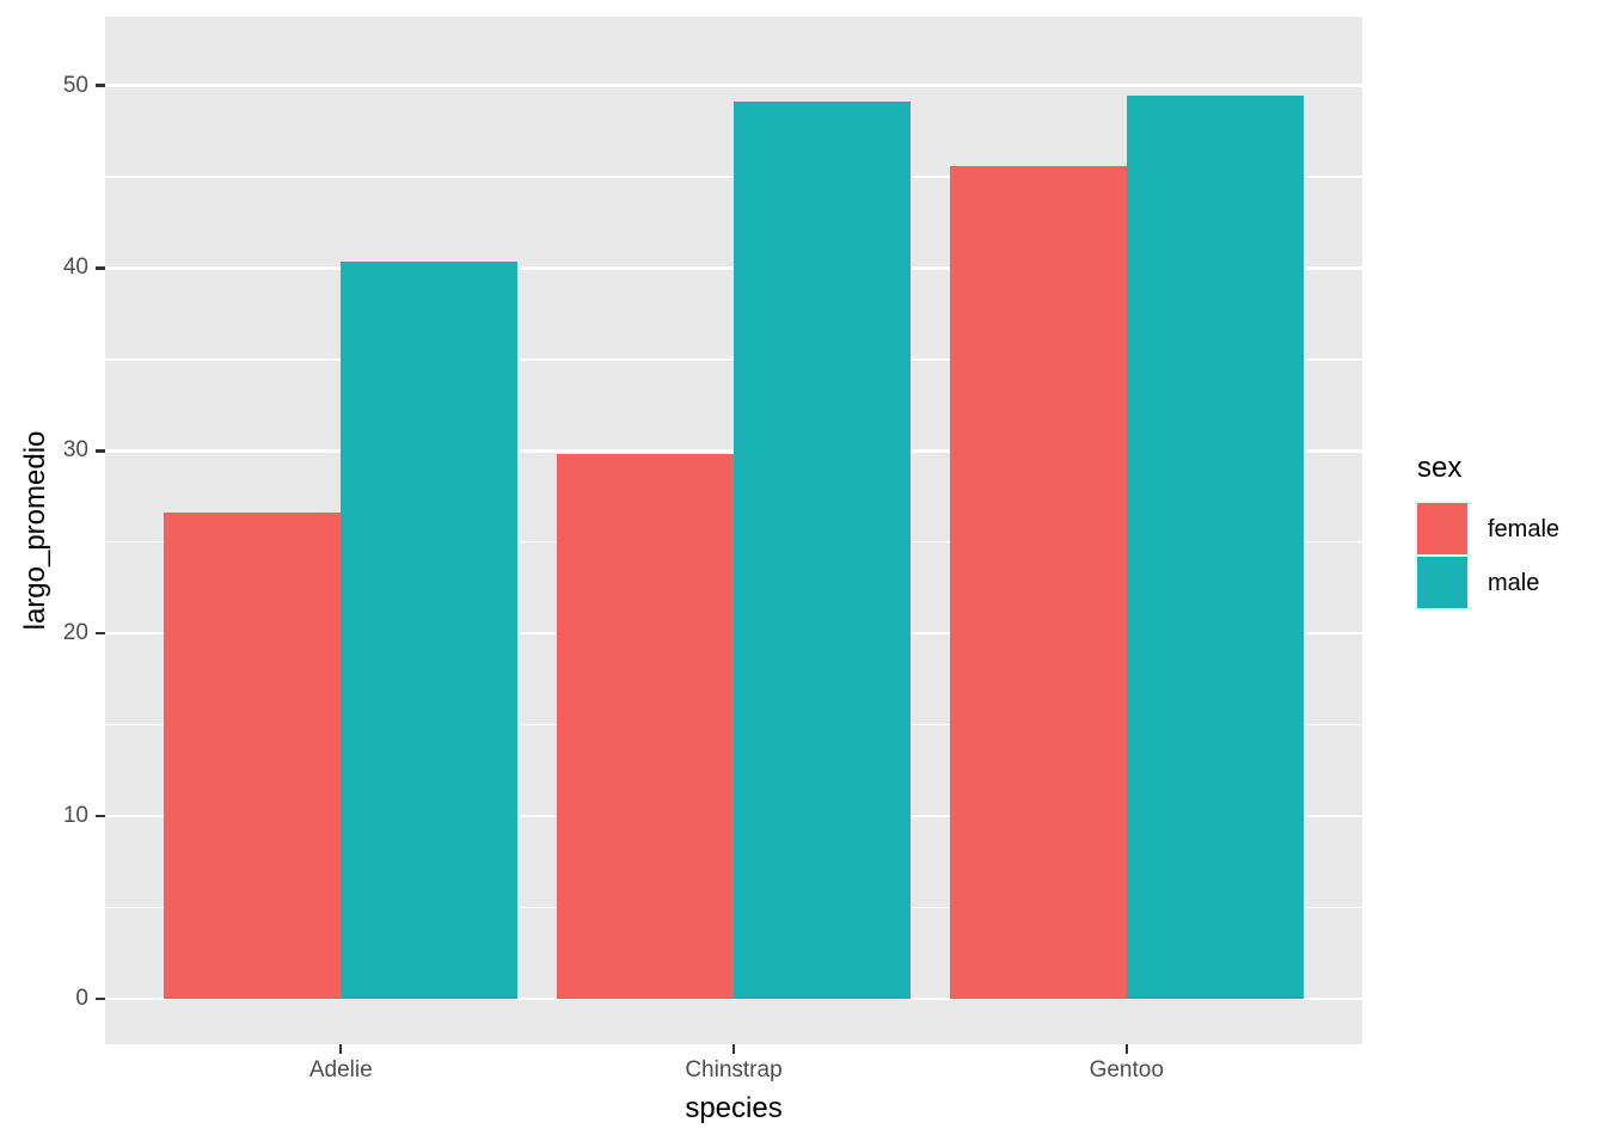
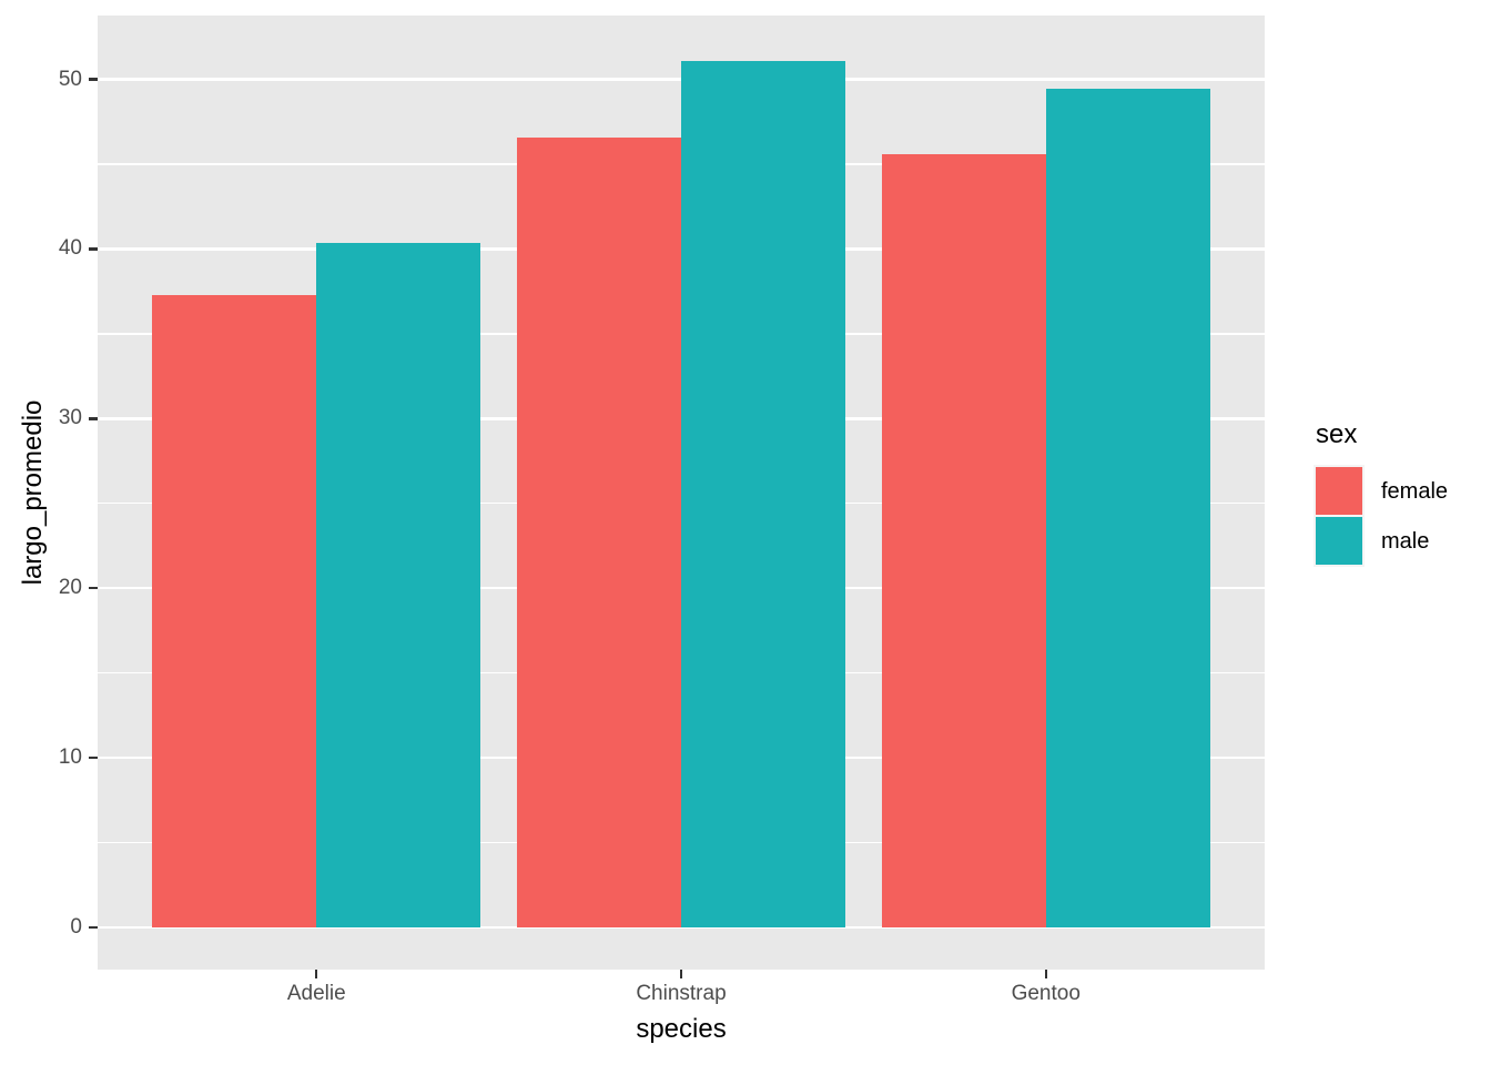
female/Adelie: 26.6 -> 37.3
female/Chinstrap: 29.8 -> 46.6
male/Chinstrap: 49.1 -> 51.1
